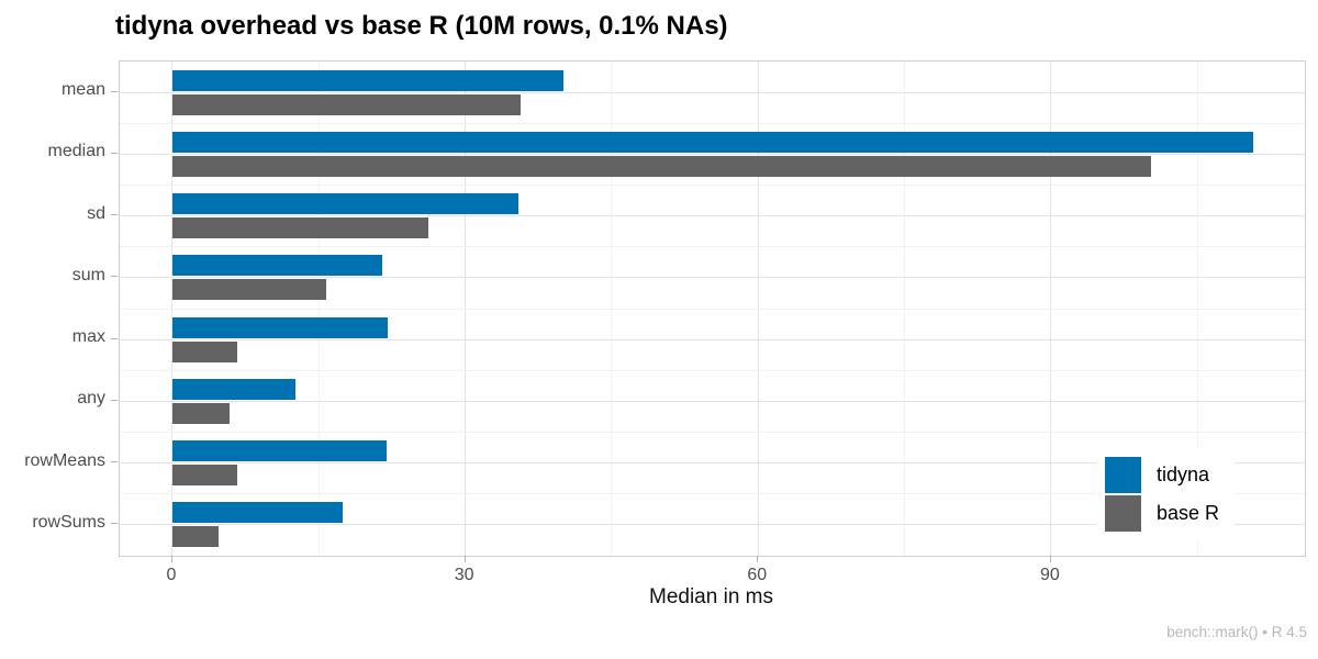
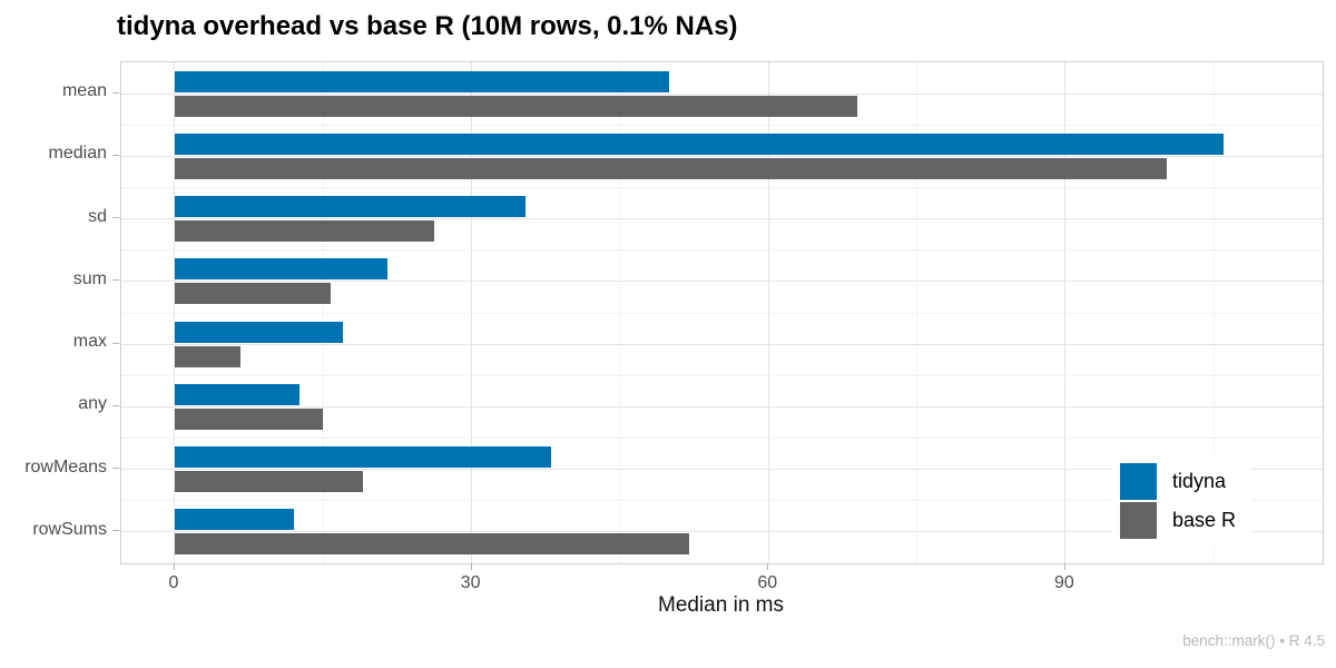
tidyna/mean: 40 -> 50
base R/mean: 36 -> 69
tidyna/median: 111 -> 106
tidyna/max: 22 -> 17
base R/any: 6 -> 15
tidyna/rowMeans: 22 -> 38
base R/rowMeans: 7 -> 19
tidyna/rowSums: 17 -> 12
base R/rowSums: 5 -> 52
